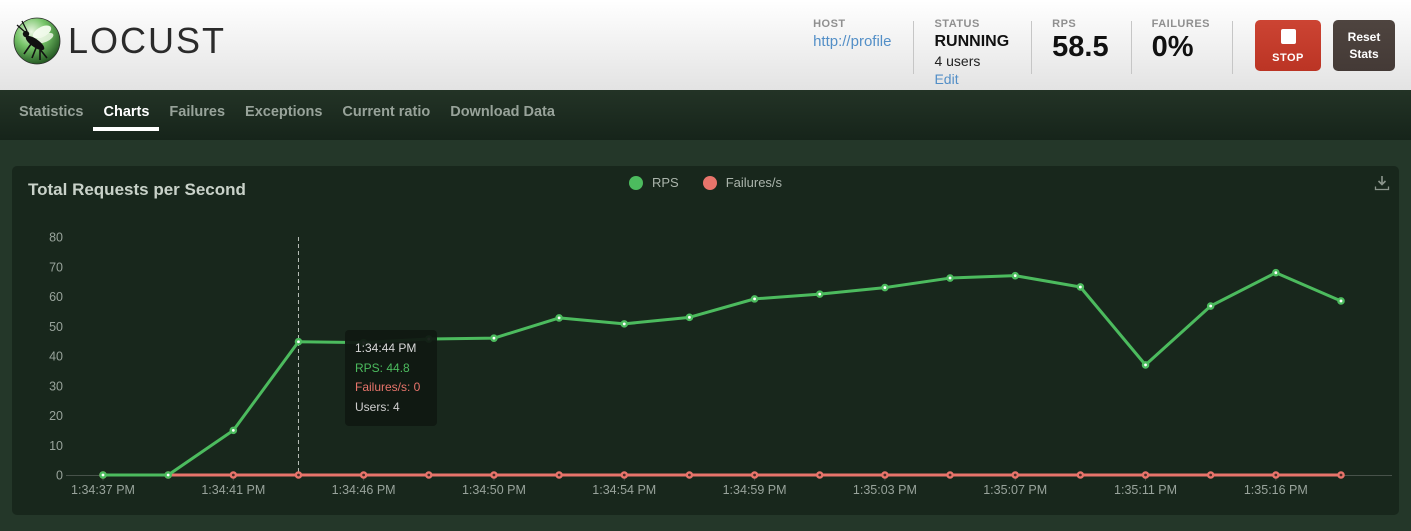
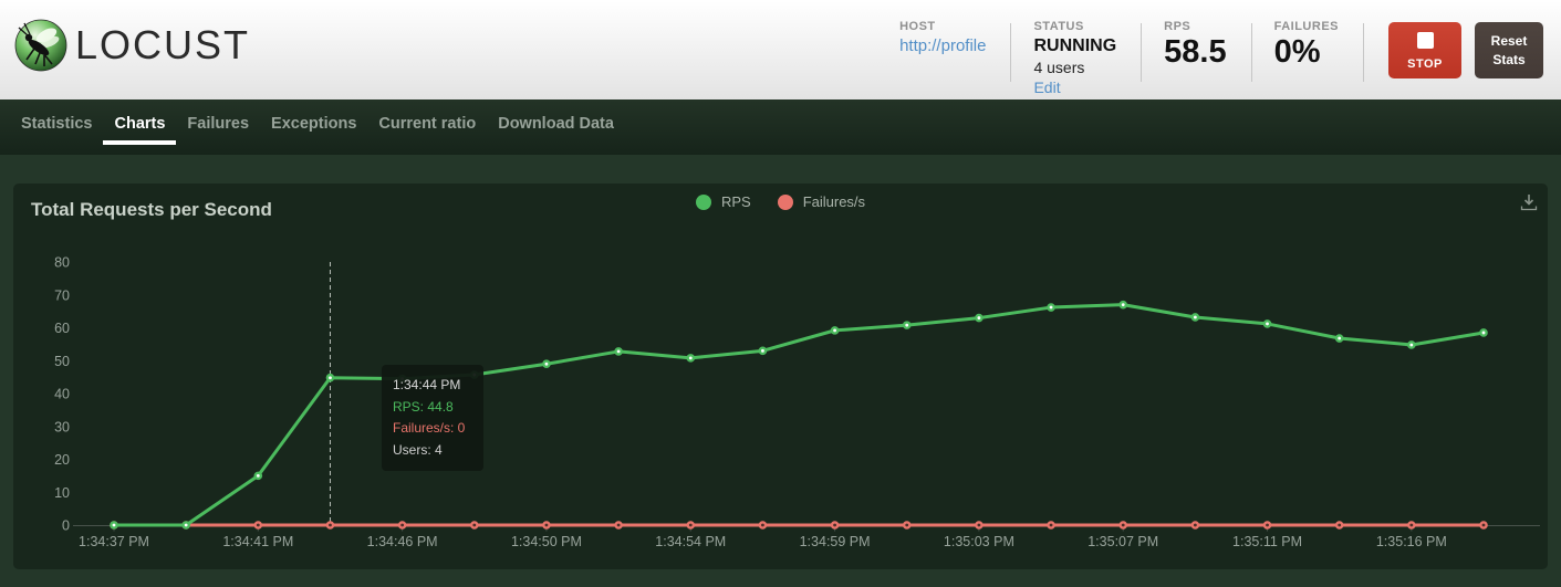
RPS/1:34:50 PM: 46 -> 49
RPS/1:35:11 PM: 37 -> 61
RPS/1:35:16 PM: 68 -> 55
